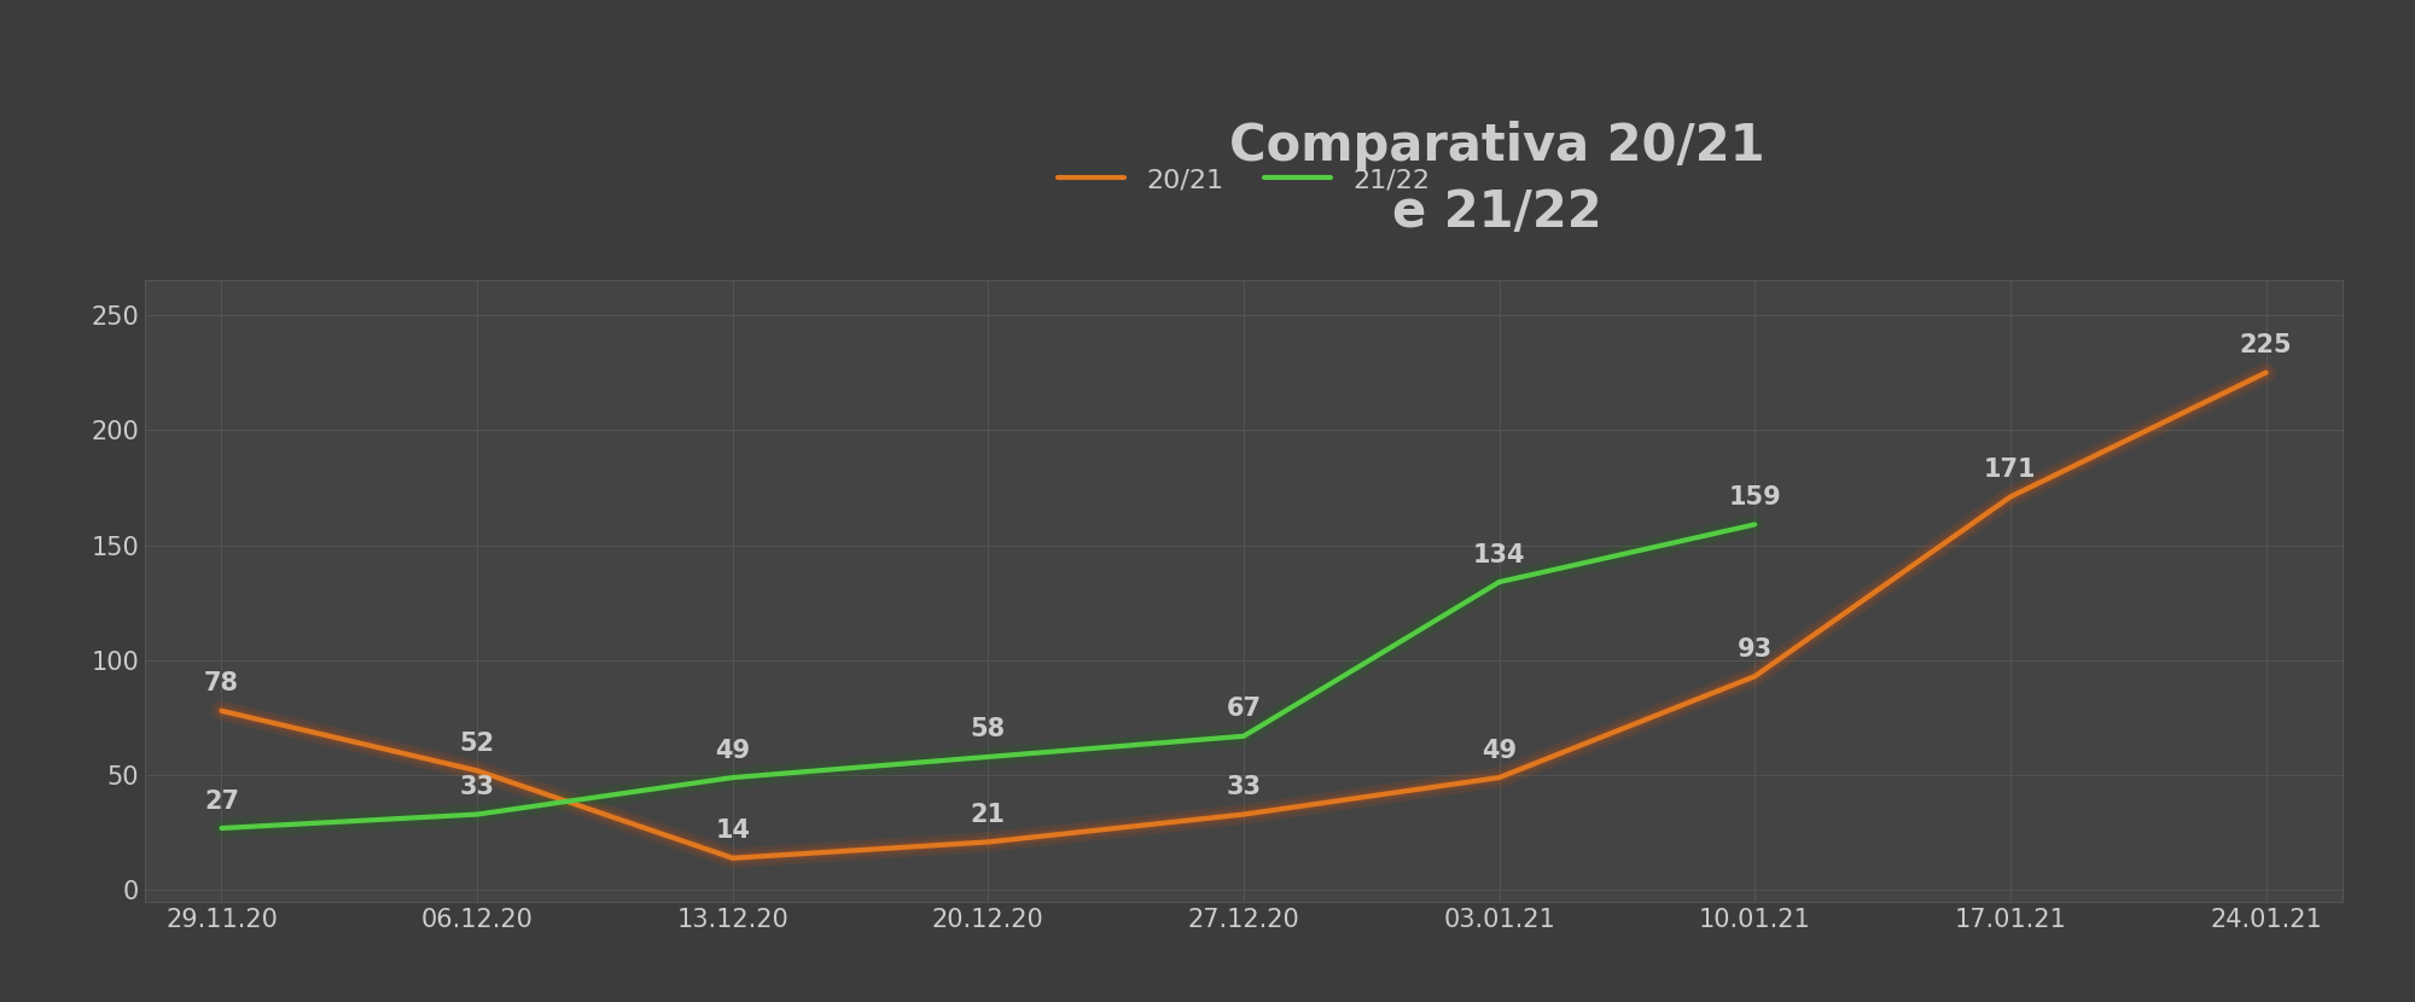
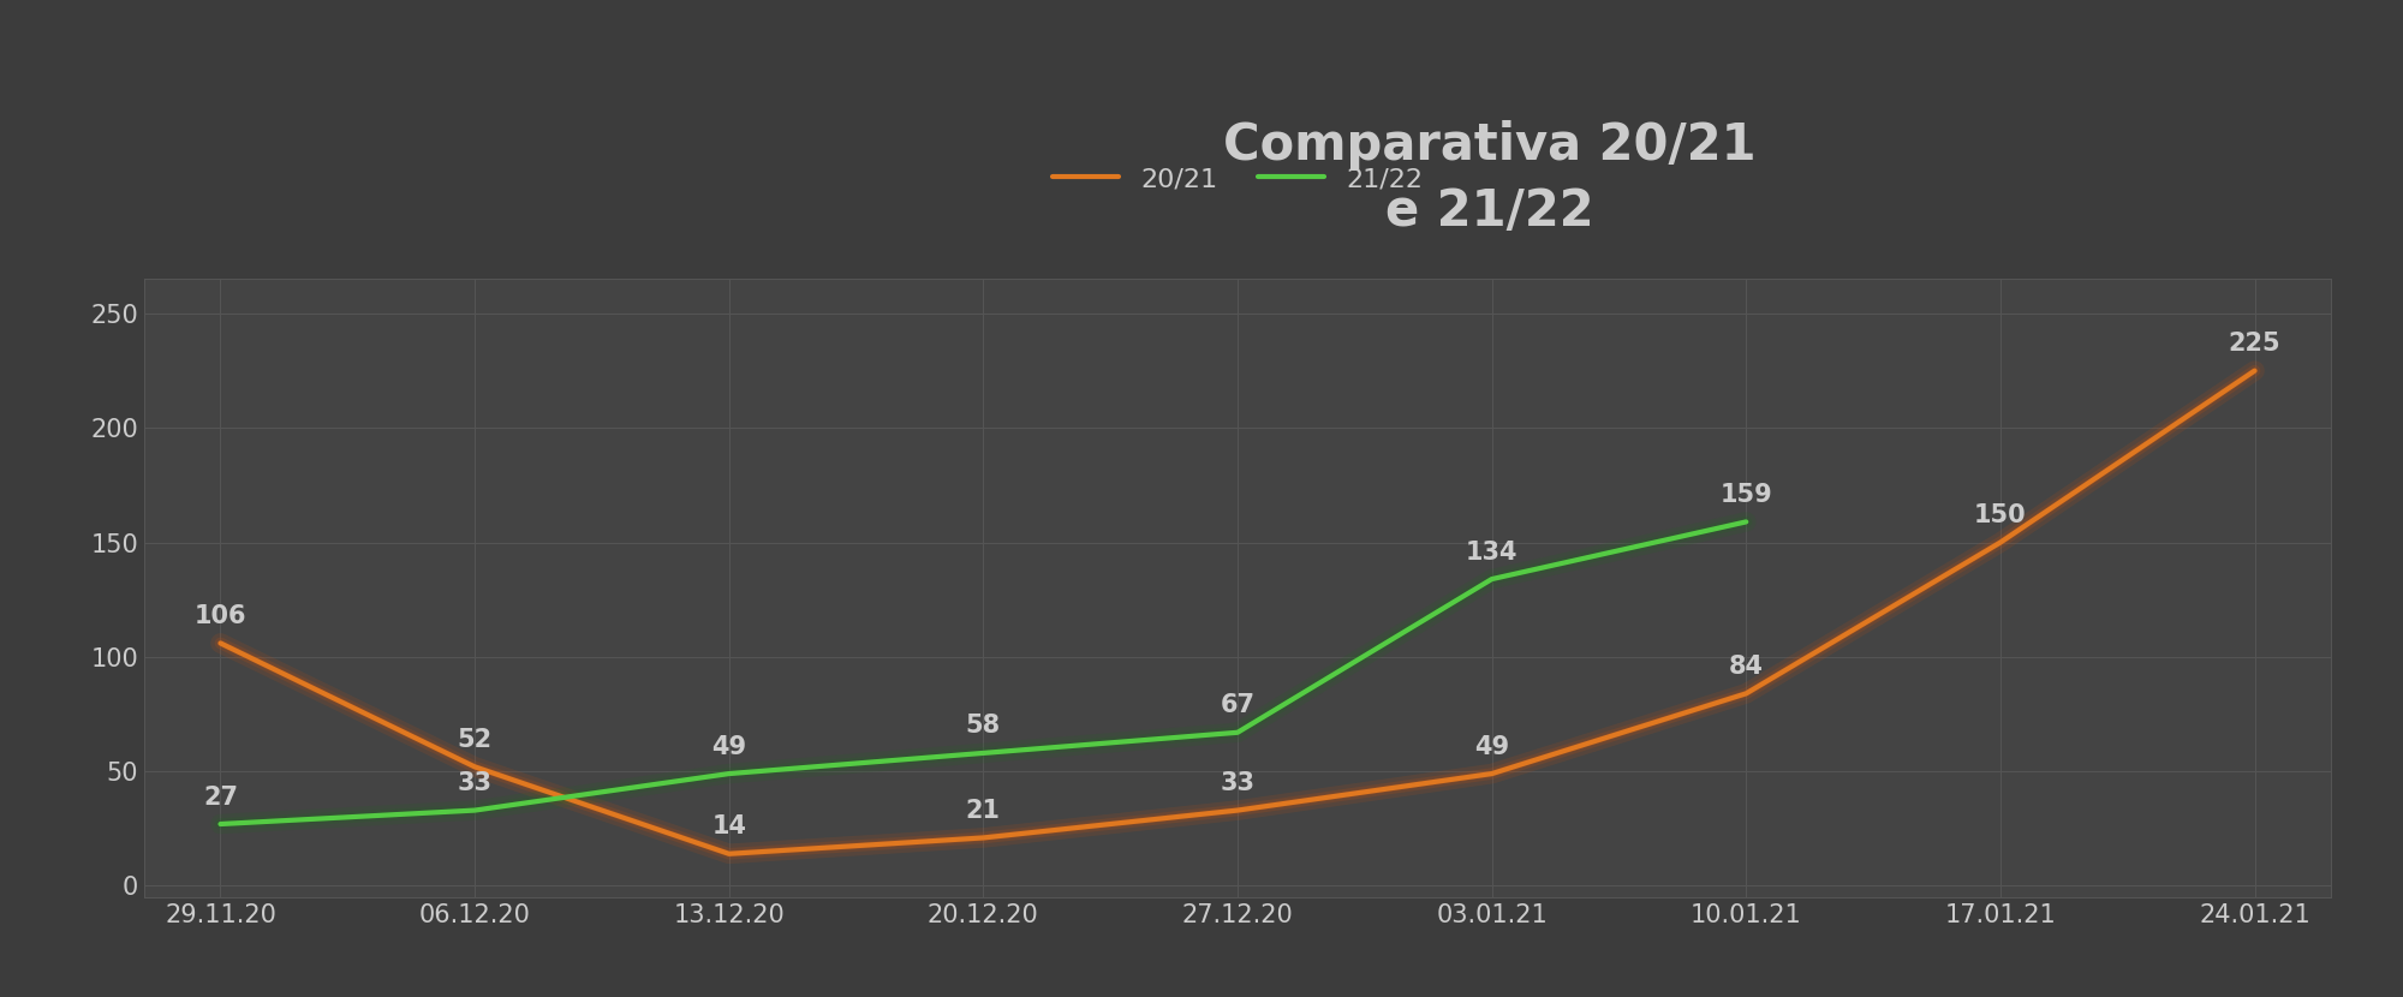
20/21/29.11.20: 78 -> 106
20/21/10.01.21: 93 -> 84
20/21/17.01.21: 171 -> 150
